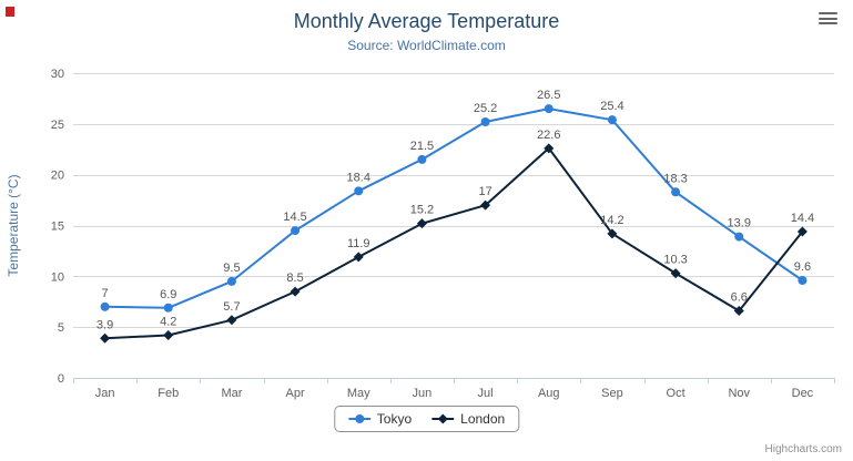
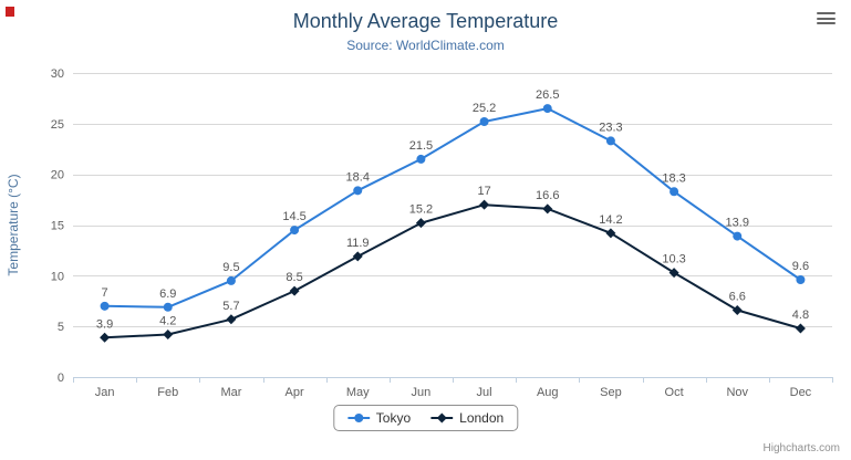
London/Aug: 22.6 -> 16.6
Tokyo/Sep: 25.4 -> 23.3
London/Dec: 14.4 -> 4.8
